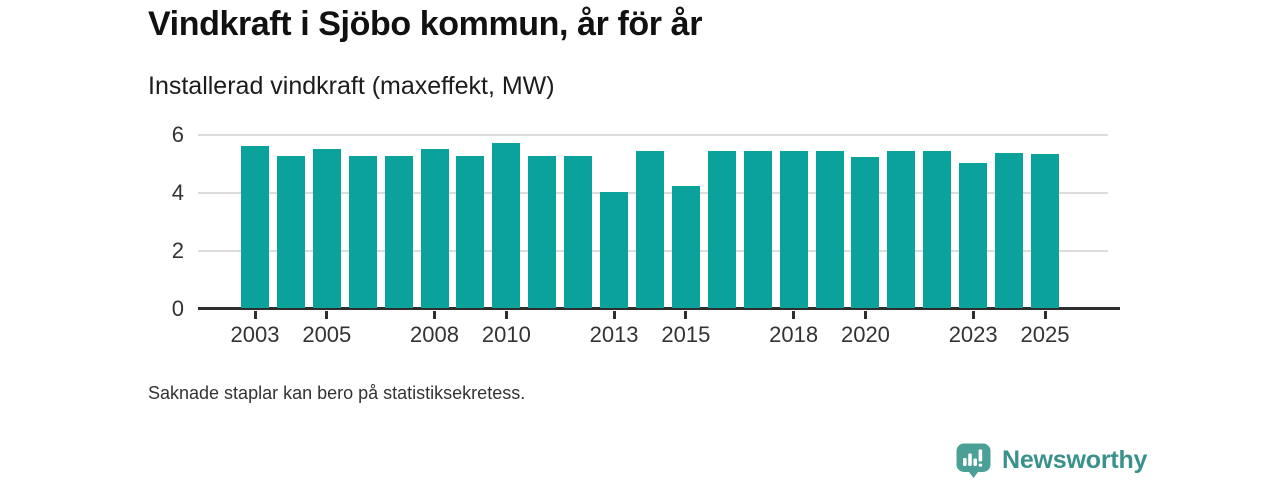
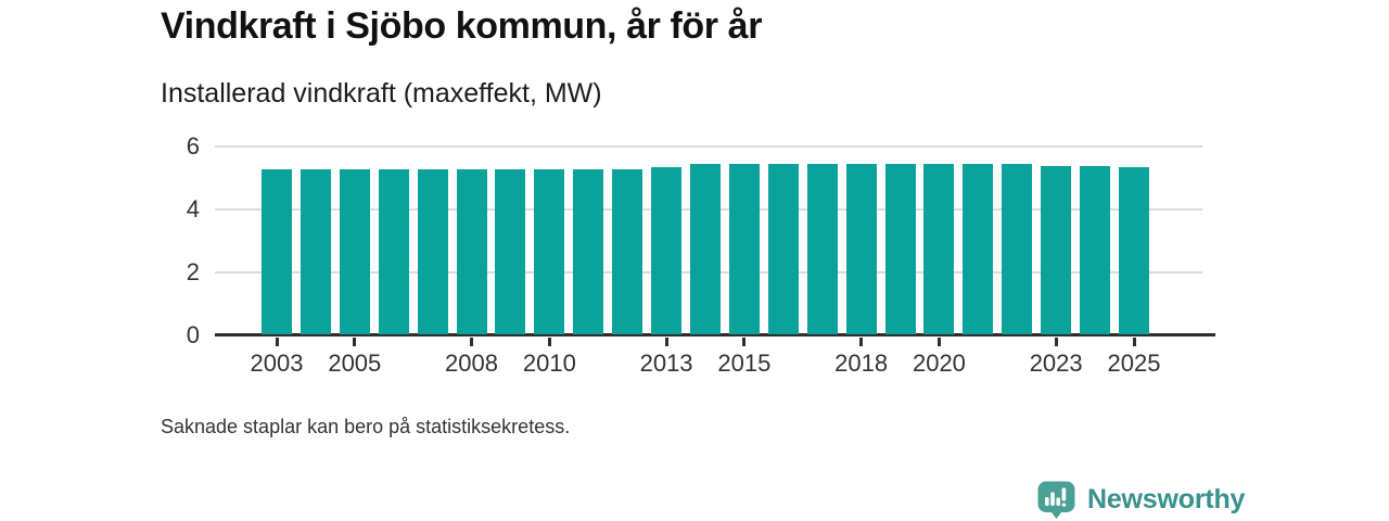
2003: 5.6 -> 5.2
2005: 5.5 -> 5.2
2008: 5.5 -> 5.2
2010: 5.7 -> 5.2
2013: 4.0 -> 5.3
2015: 4.2 -> 5.4
2020: 5.2 -> 5.4
2023: 5.0 -> 5.3
